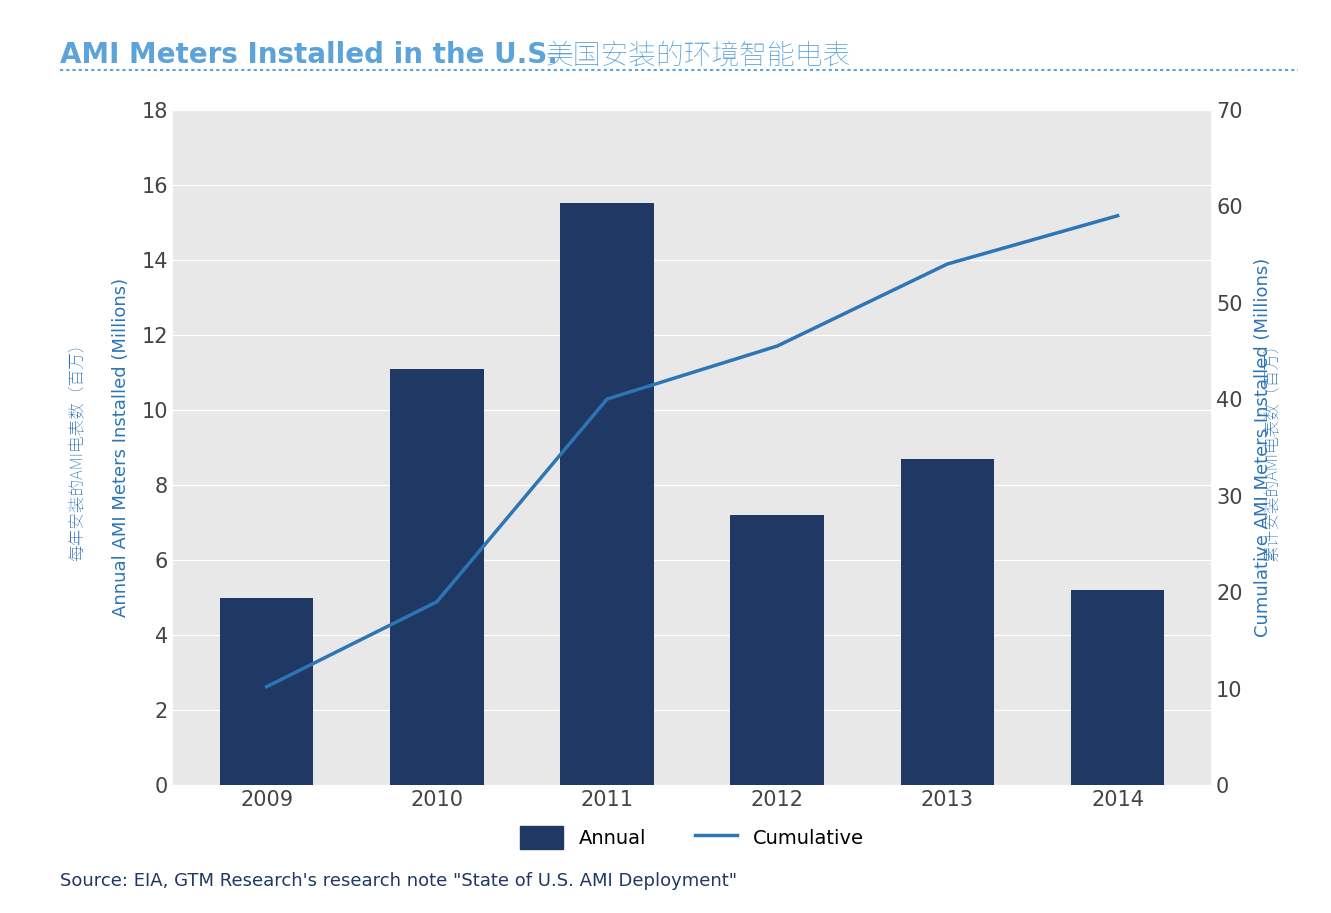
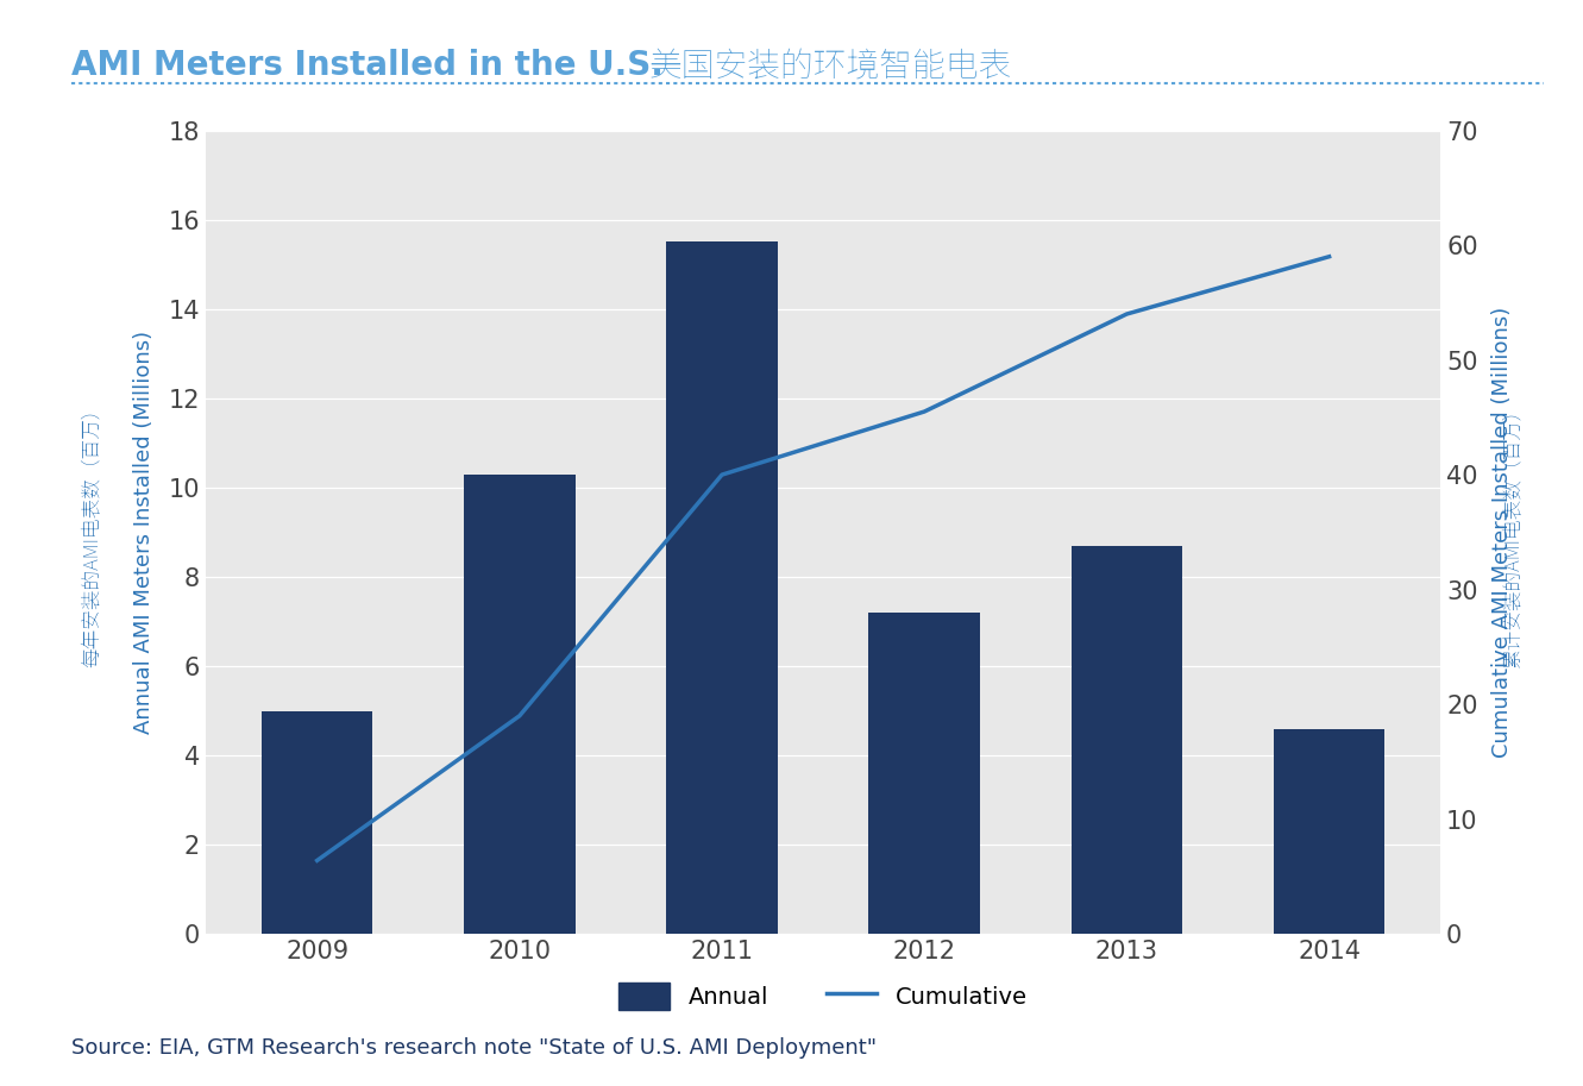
Cumulative/2009: 10.2 -> 6.4
Annual/2010: 11.1 -> 10.3
Annual/2014: 5.2 -> 4.6
